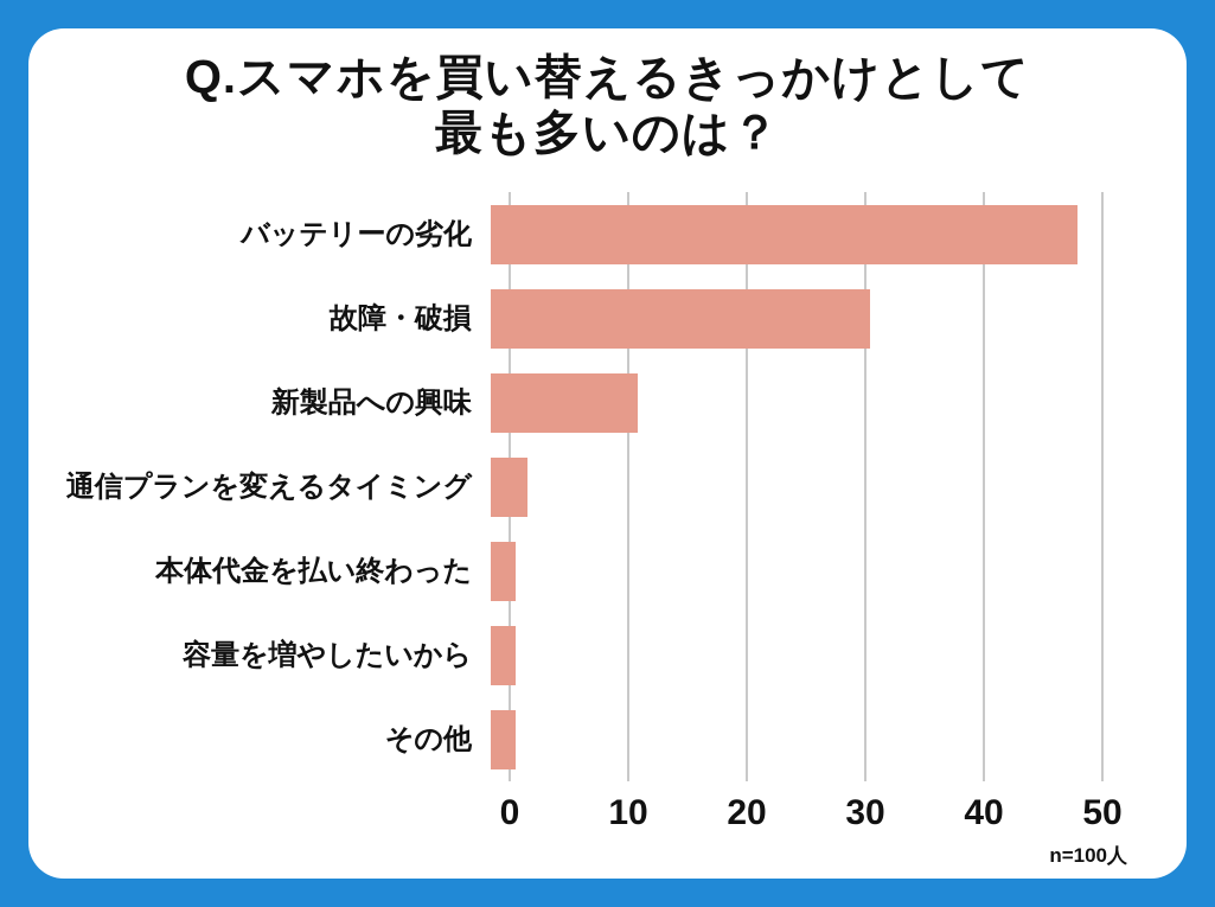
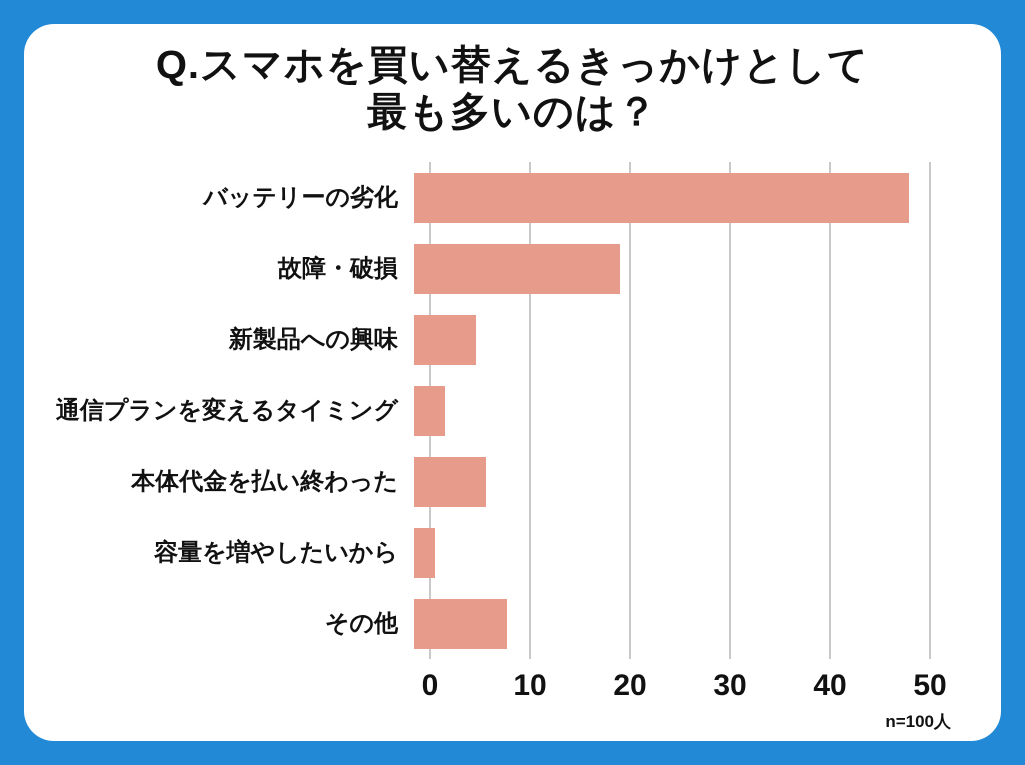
故障・破損: 31 -> 20
新製品への興味: 12 -> 6
本体代金を払い終わった: 2 -> 7
その他: 2 -> 9
